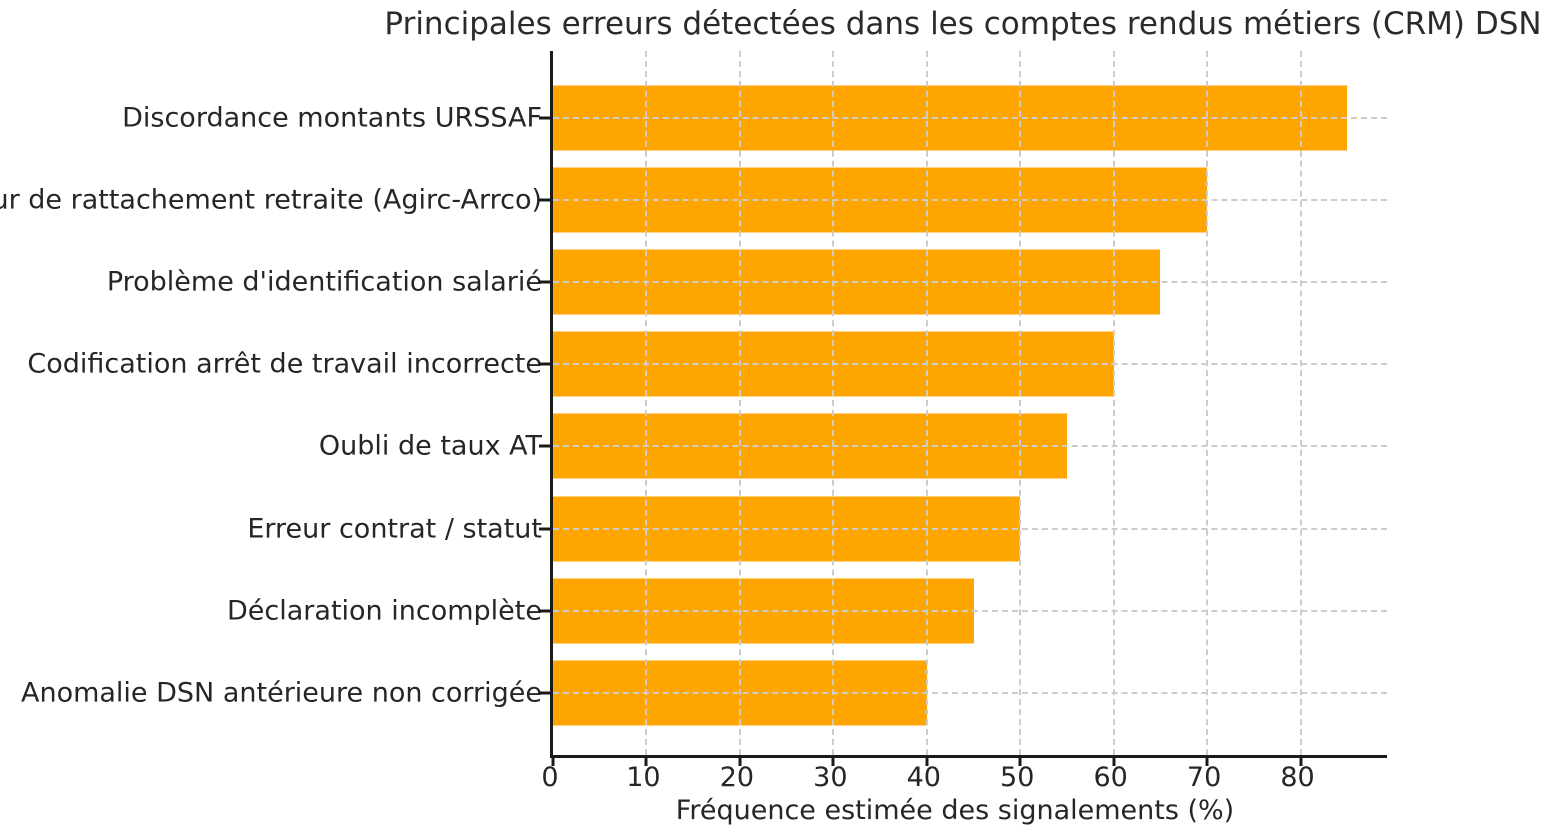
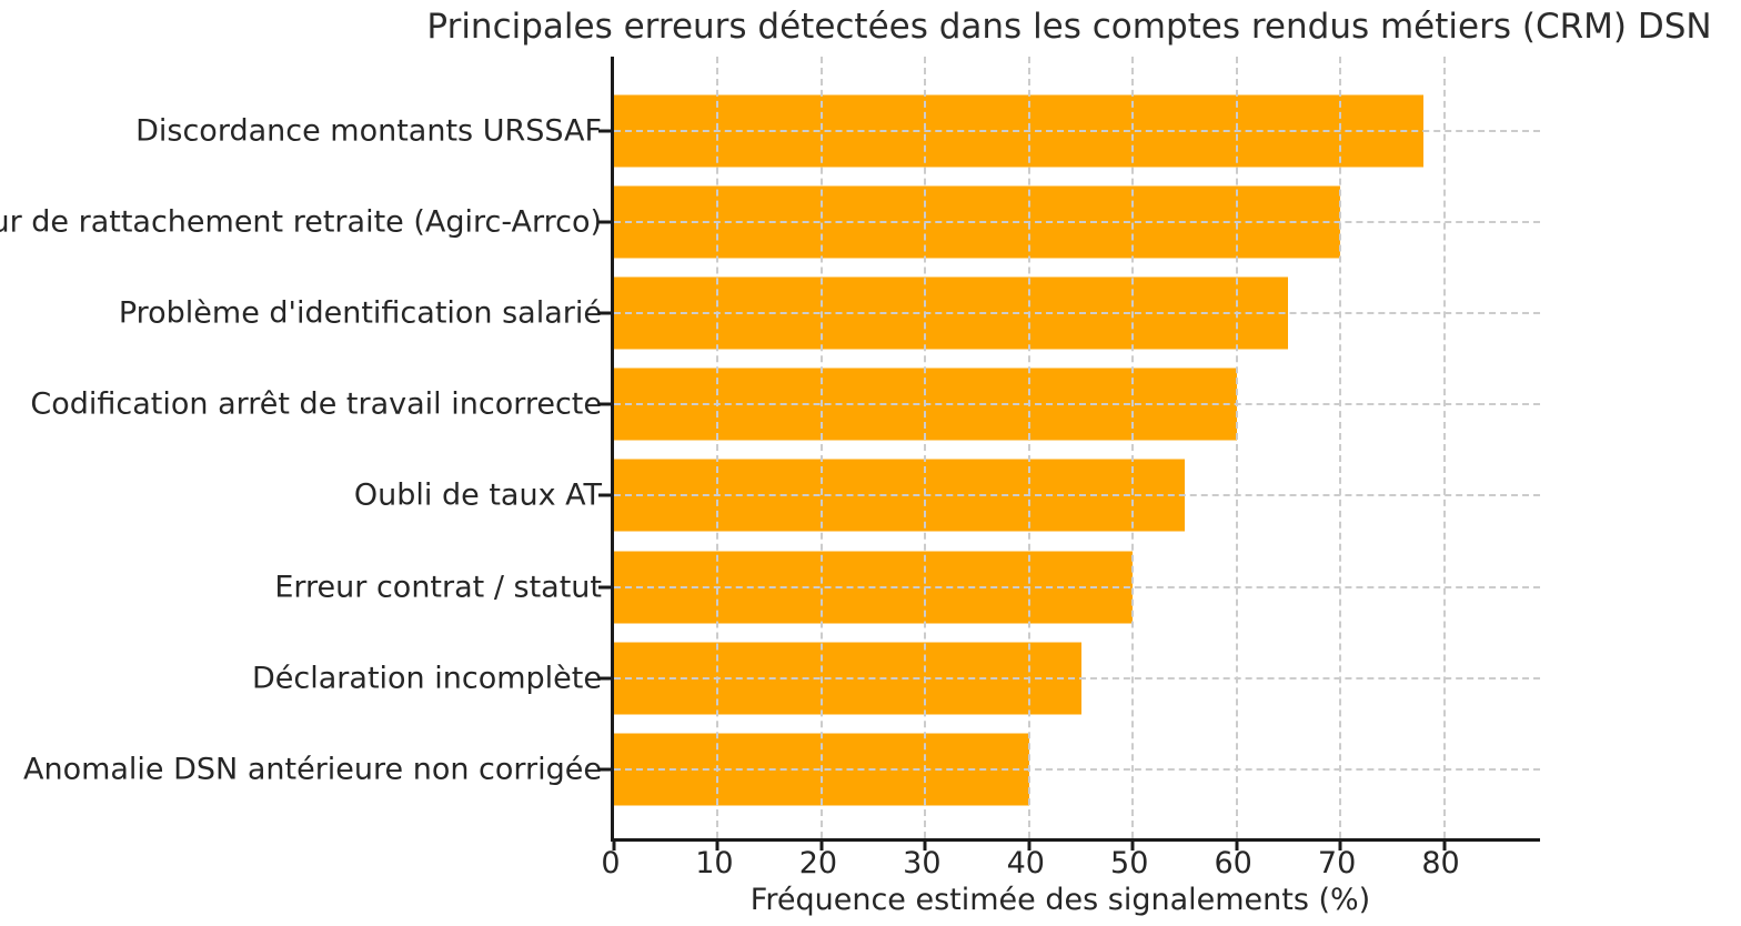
Discordance montants URSSAF: 85 -> 78
